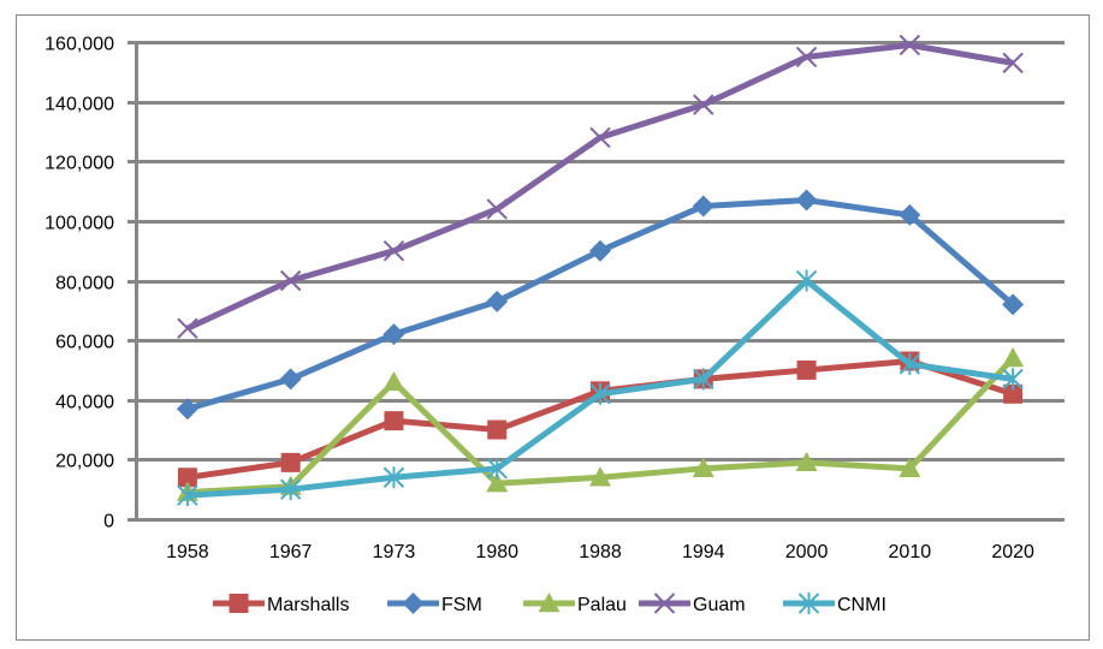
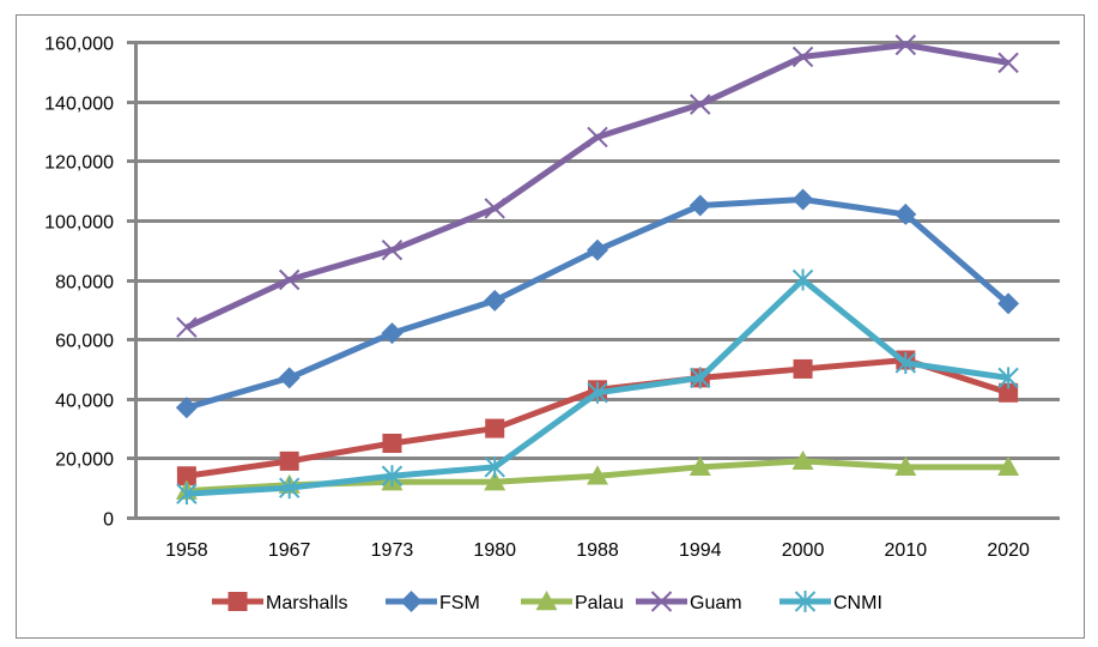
Marshalls/1973: 33000 -> 25000
Palau/1973: 46000 -> 12000
Palau/2020: 54000 -> 17000
